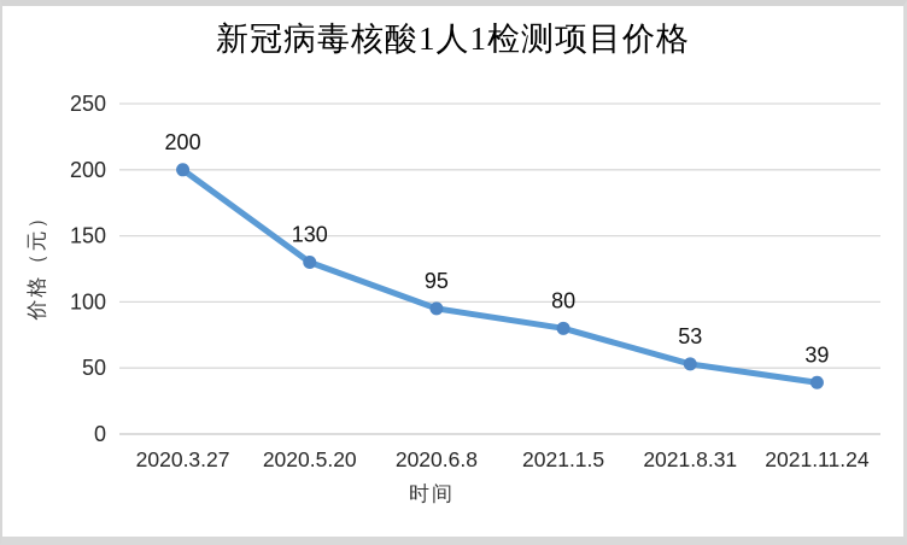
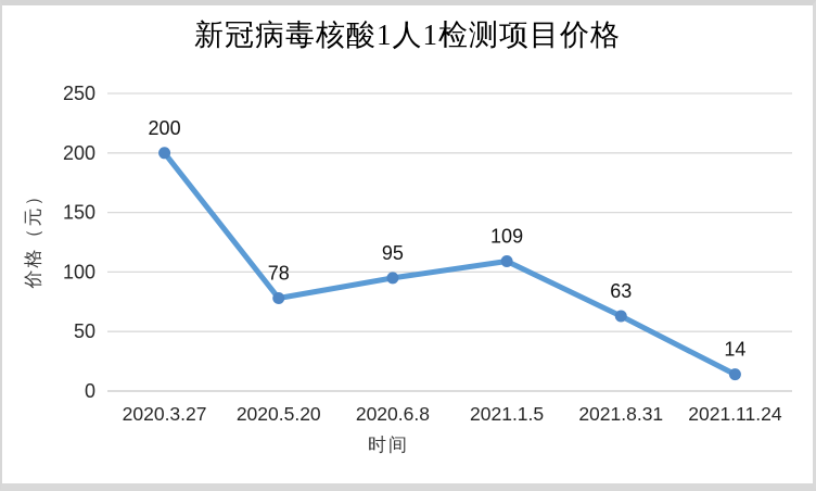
2020.5.20: 130 -> 78
2021.1.5: 80 -> 109
2021.8.31: 53 -> 63
2021.11.24: 39 -> 14
